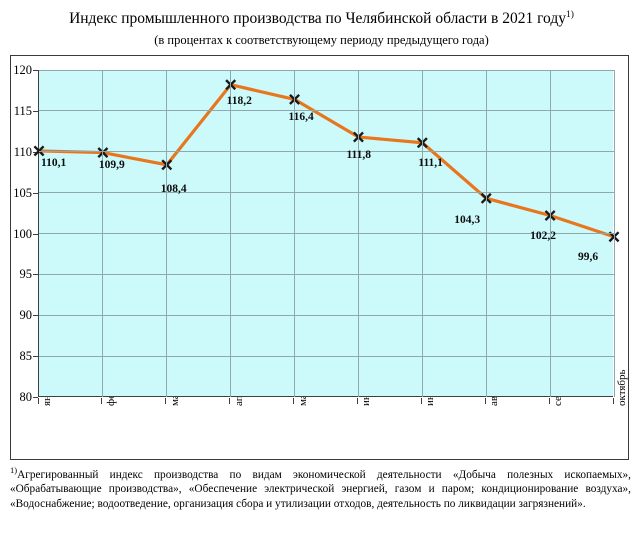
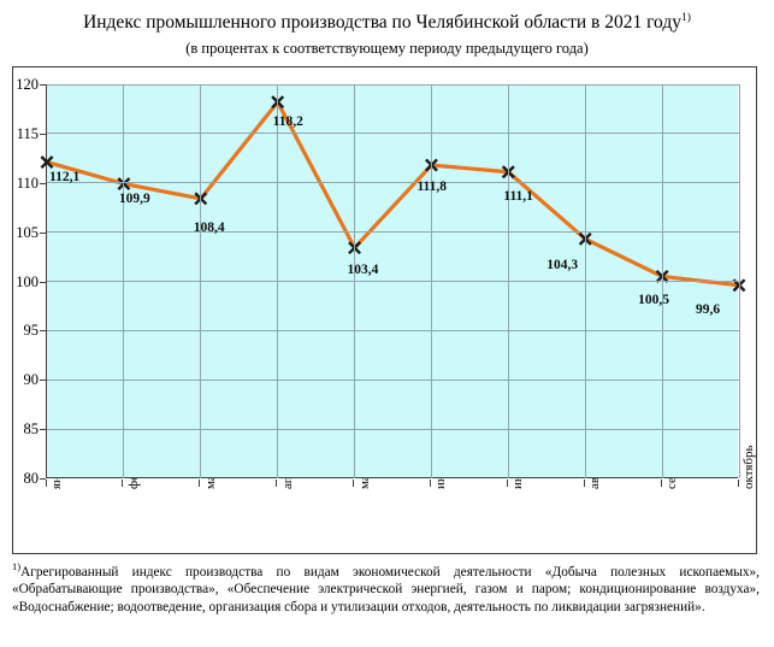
январь: 110,1 -> 112,1
май: 116,4 -> 103,4
сентябрь: 102,2 -> 100,5
